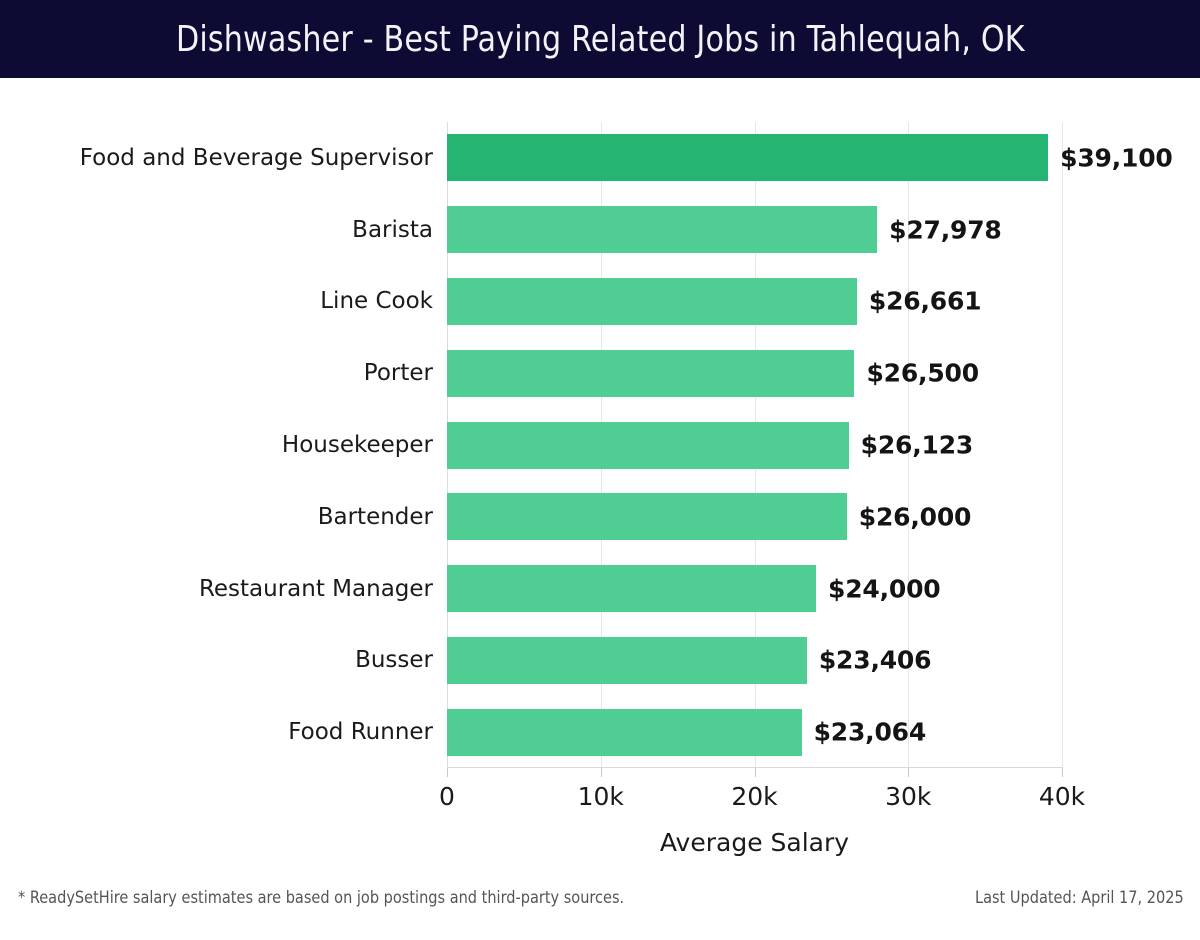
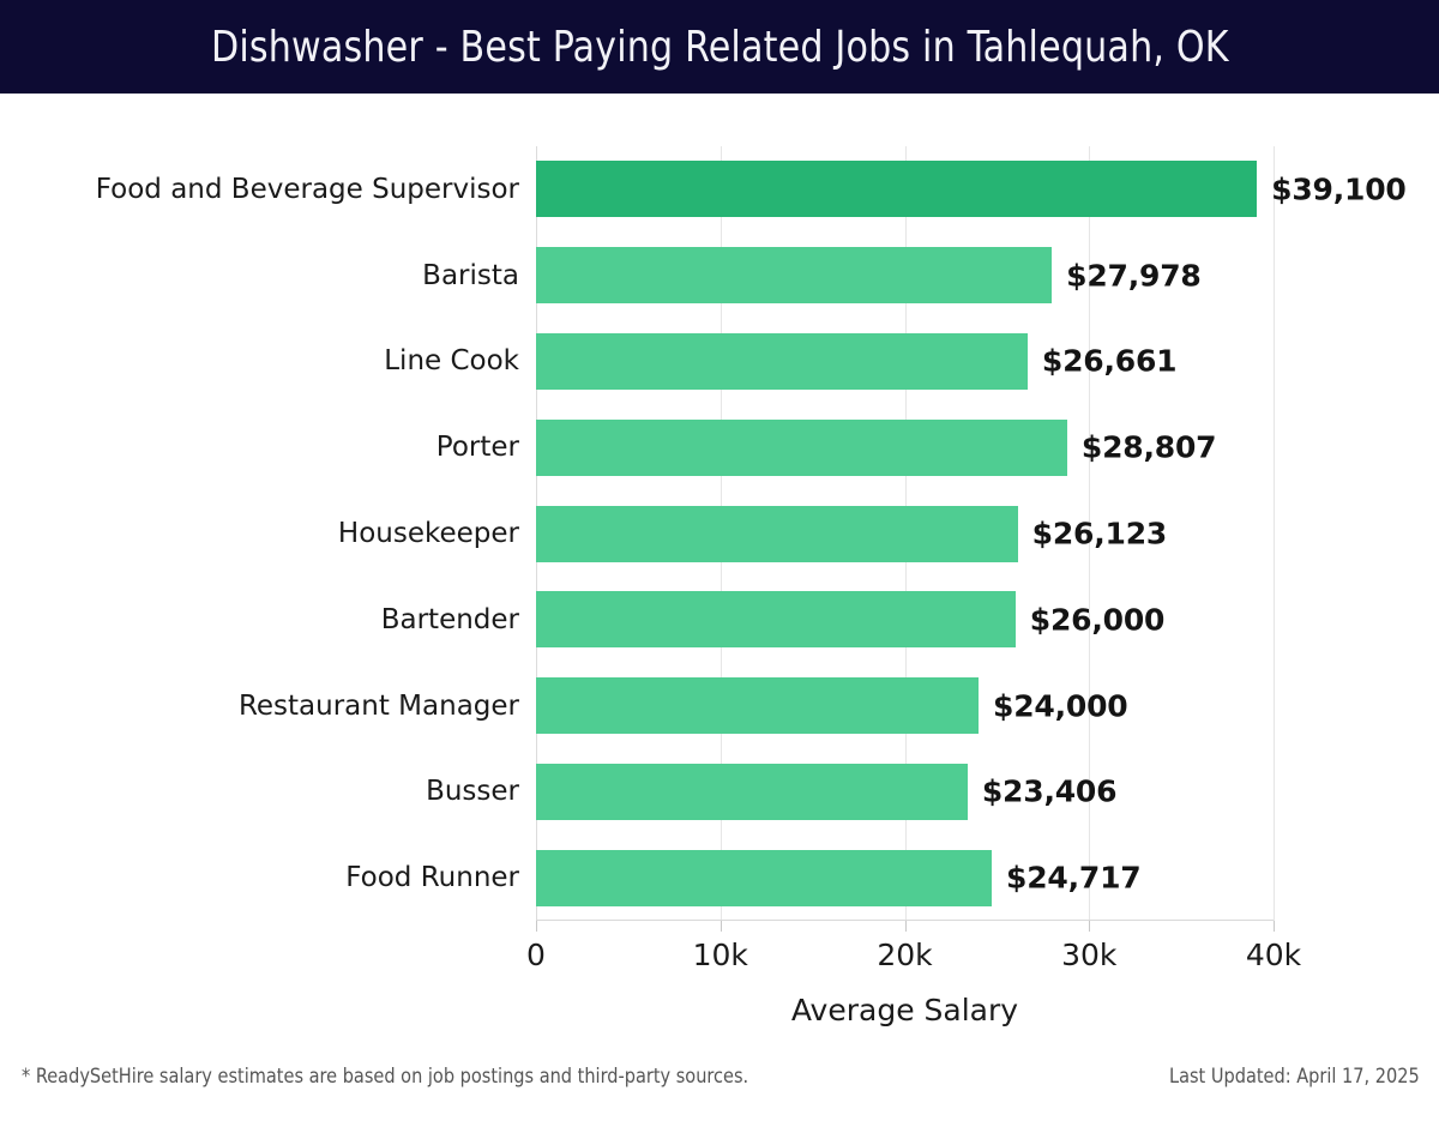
Porter: $26,500 -> $28,807
Food Runner: $23,064 -> $24,717
